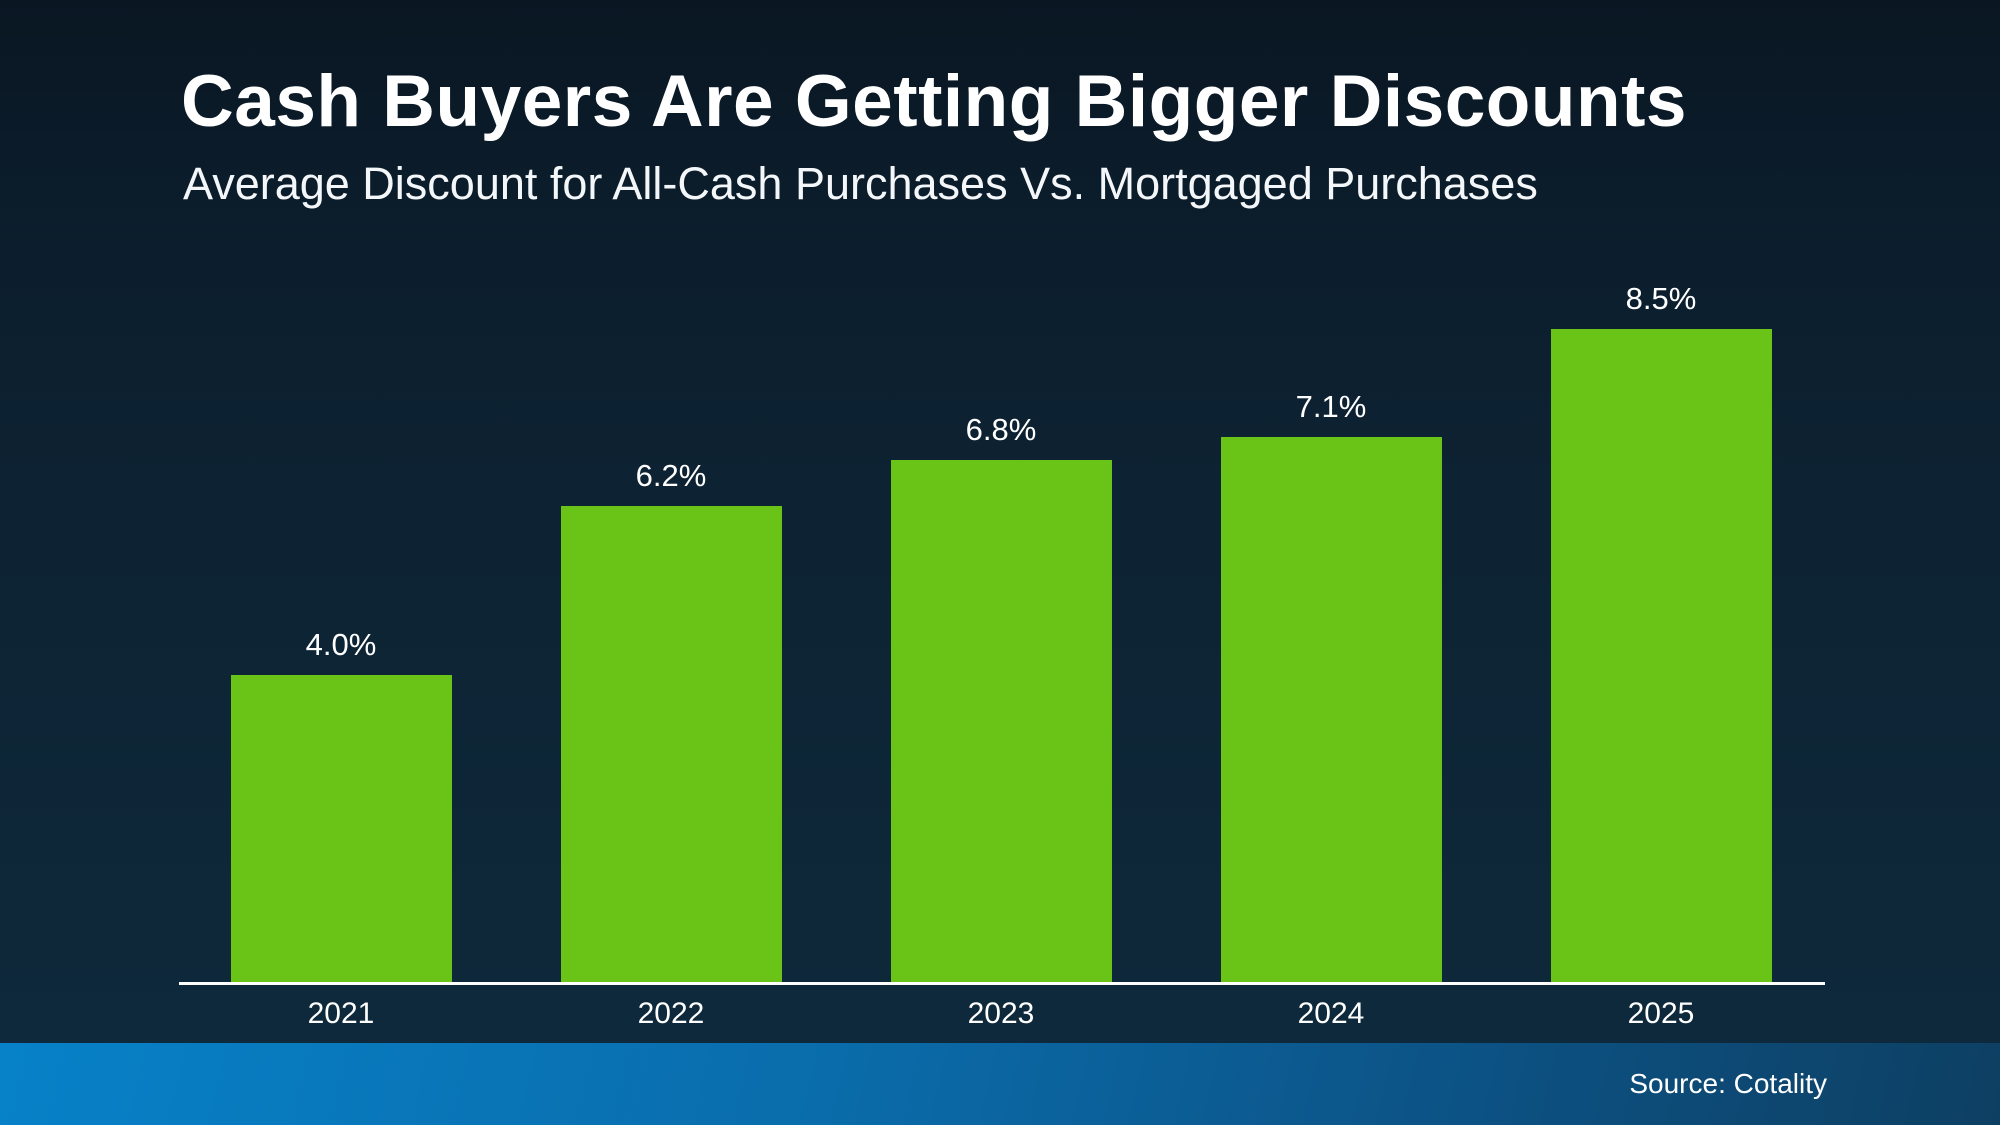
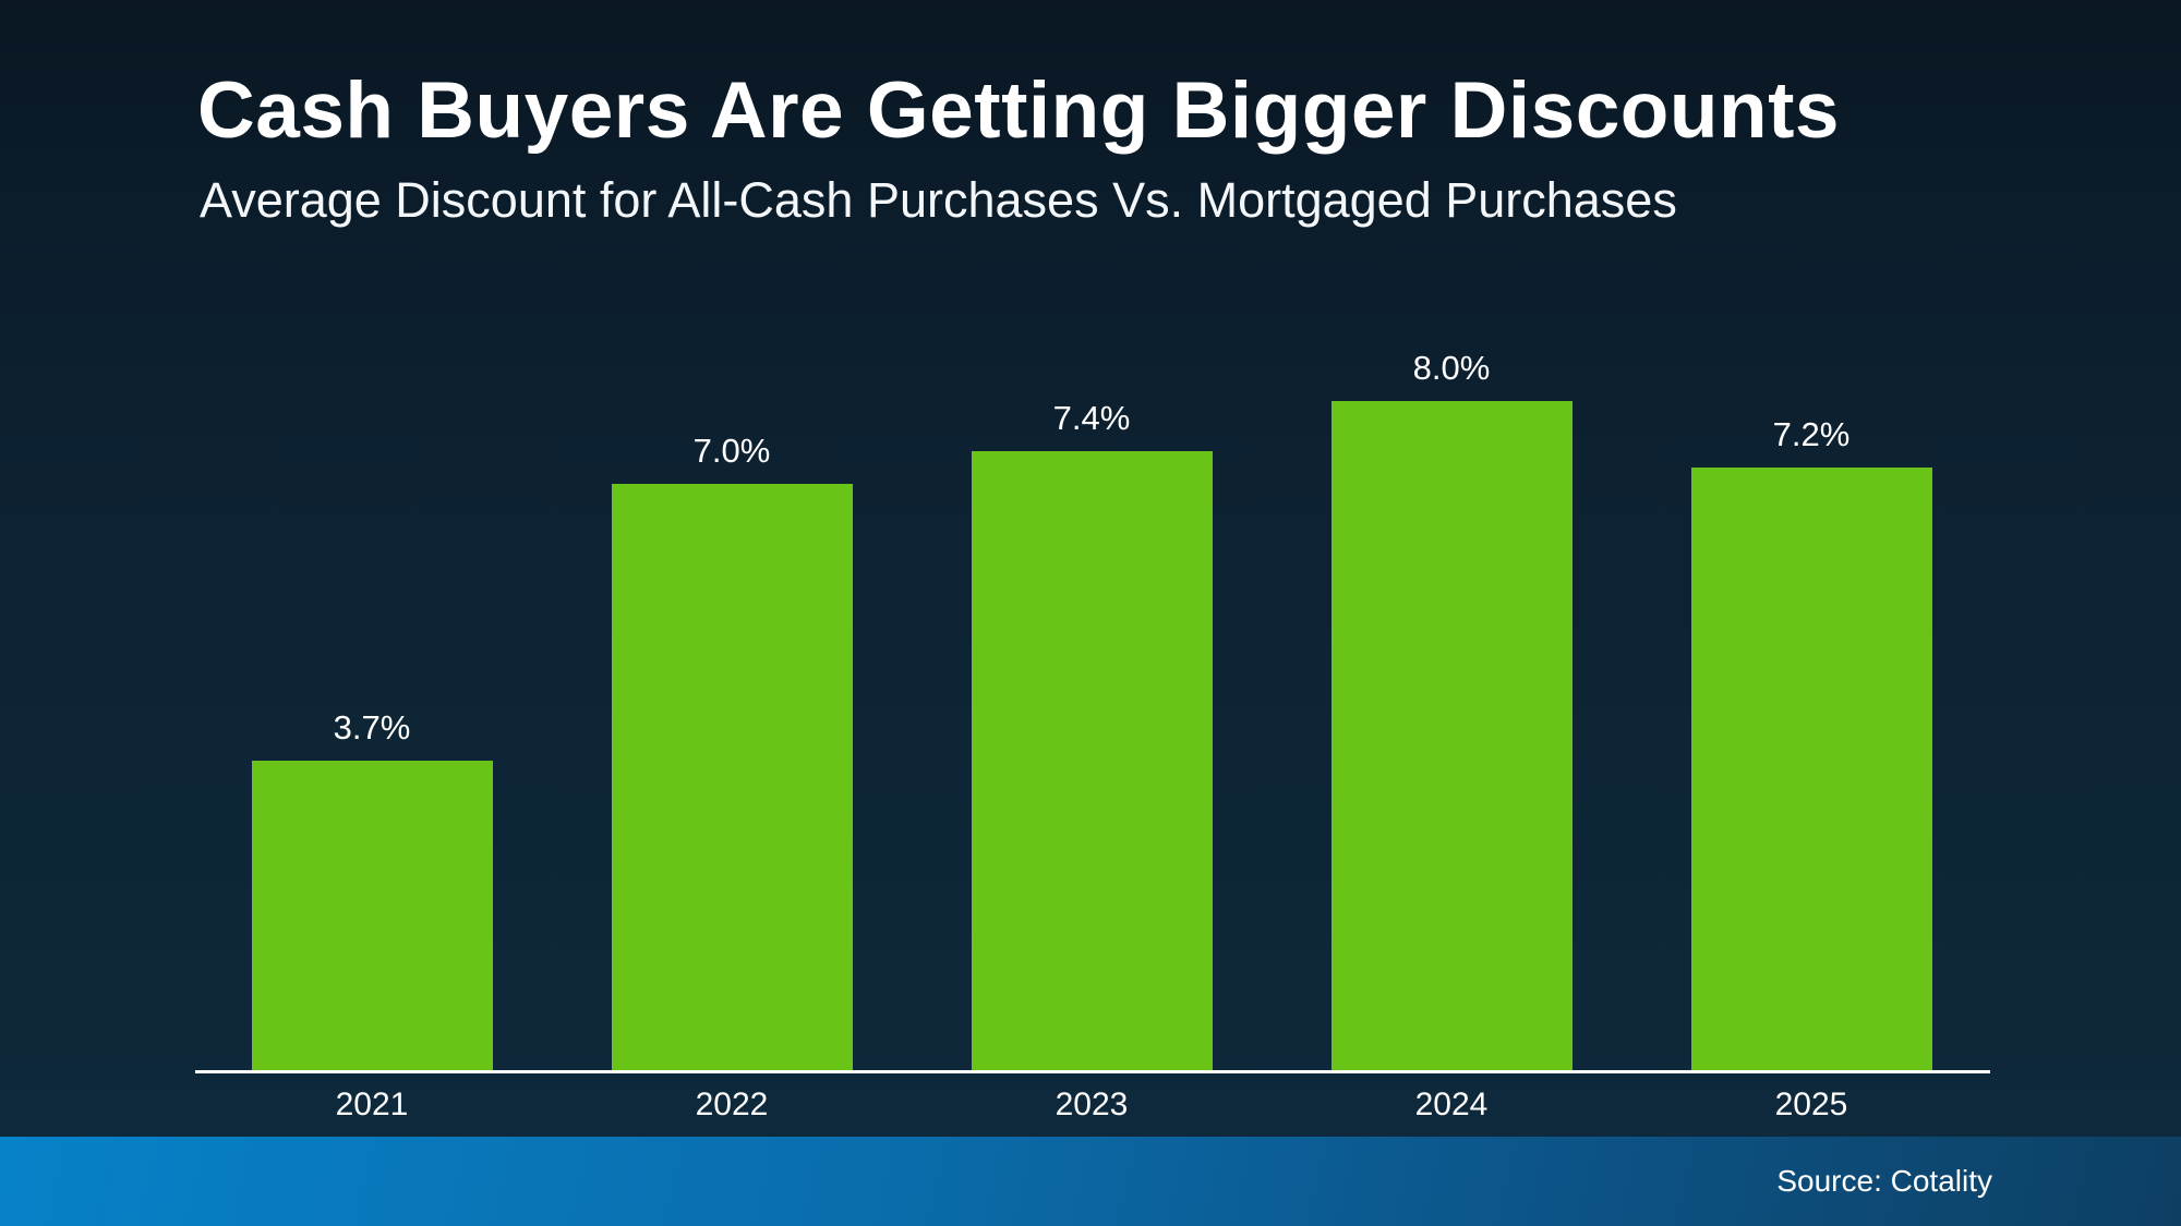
2021: 4.0% -> 3.7%
2022: 6.2% -> 7.0%
2023: 6.8% -> 7.4%
2024: 7.1% -> 8.0%
2025: 8.5% -> 7.2%
